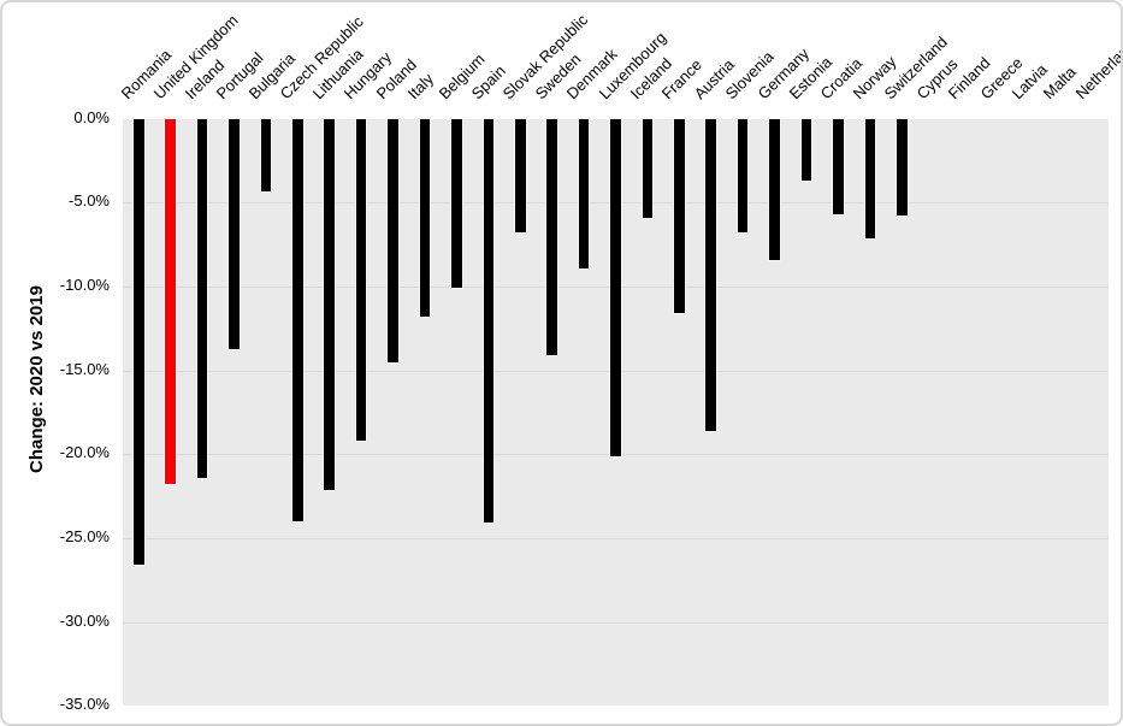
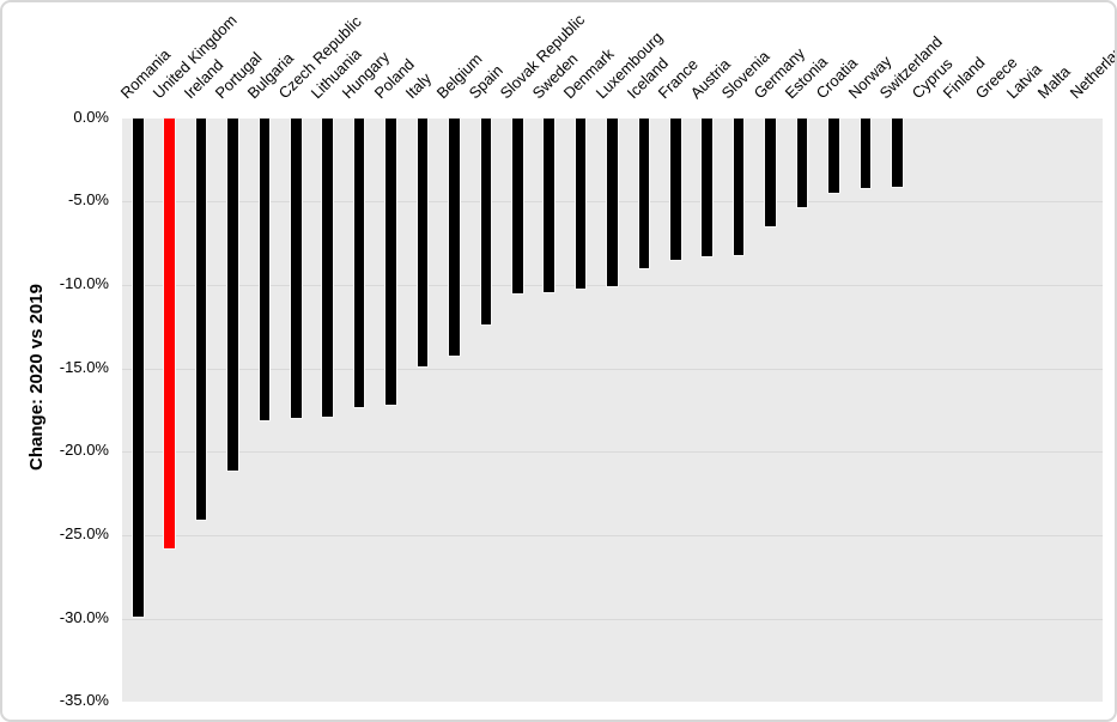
Romania: -26.6% -> -29.9%
United Kingdom: -21.8% -> -25.8%
Ireland: -21.4% -> -24.1%
Portugal: -13.7% -> -21.1%
Bulgaria: -4.3% -> -18.1%
Czech Republic: -24.0% -> -18.0%
Lithuania: -22.1% -> -17.9%
Hungary: -19.2% -> -17.3%
Poland: -14.5% -> -17.2%
Italy: -11.8% -> -14.9%
Belgium: -10.1% -> -14.2%
Spain: -24.1% -> -12.4%
Slovak Republic: -6.8% -> -10.5%
Sweden: -14.1% -> -10.4%
Denmark: -8.9% -> -10.2%
Luxembourg: -20.1% -> -10.1%
Iceland: -5.9% -> -9.0%
France: -11.6% -> -8.5%
Austria: -18.6% -> -8.3%
Slovenia: -6.8% -> -8.2%
Germany: -8.4% -> -6.5%
Estonia: -3.7% -> -5.3%
Croatia: -5.7% -> -4.5%
Norway: -7.1% -> -4.2%
Switzerland: -5.8% -> -4.1%
